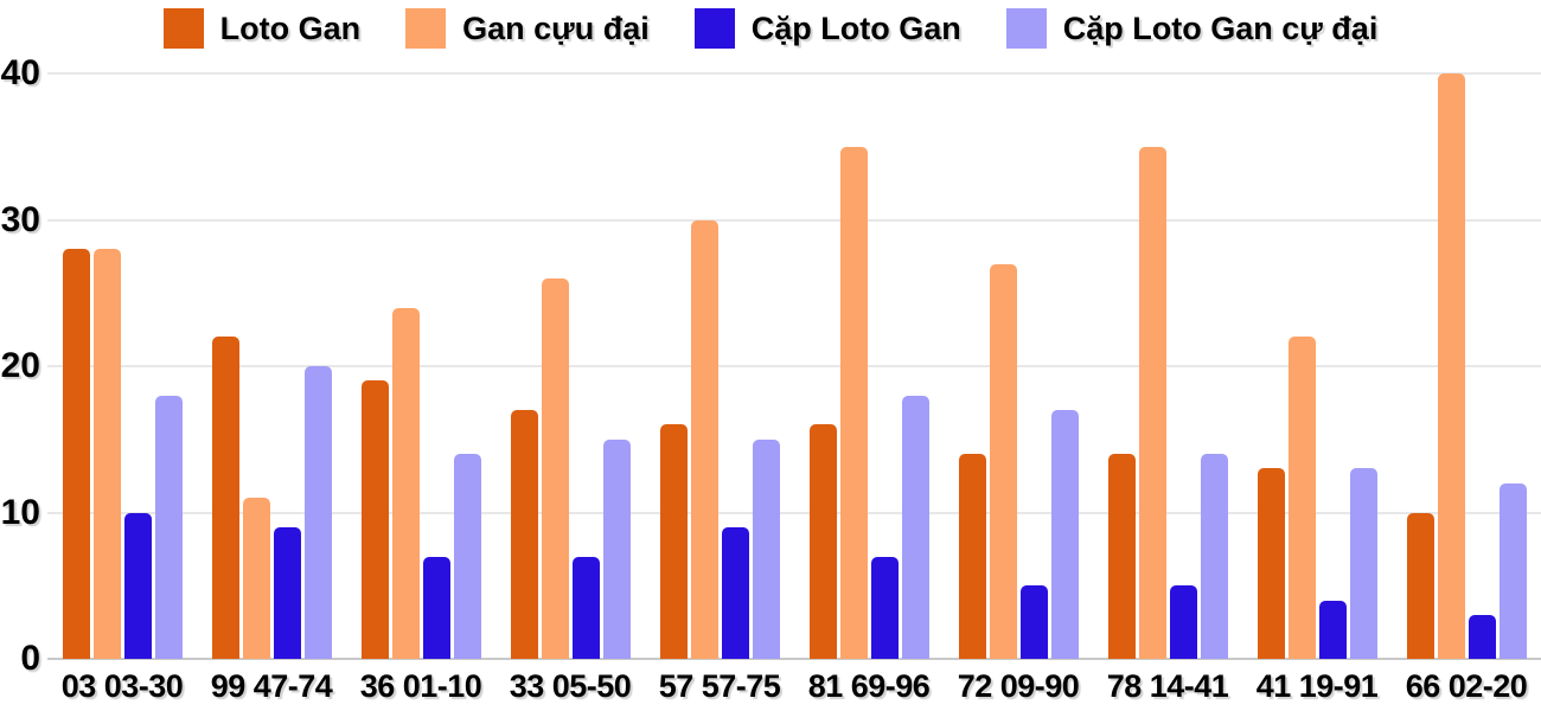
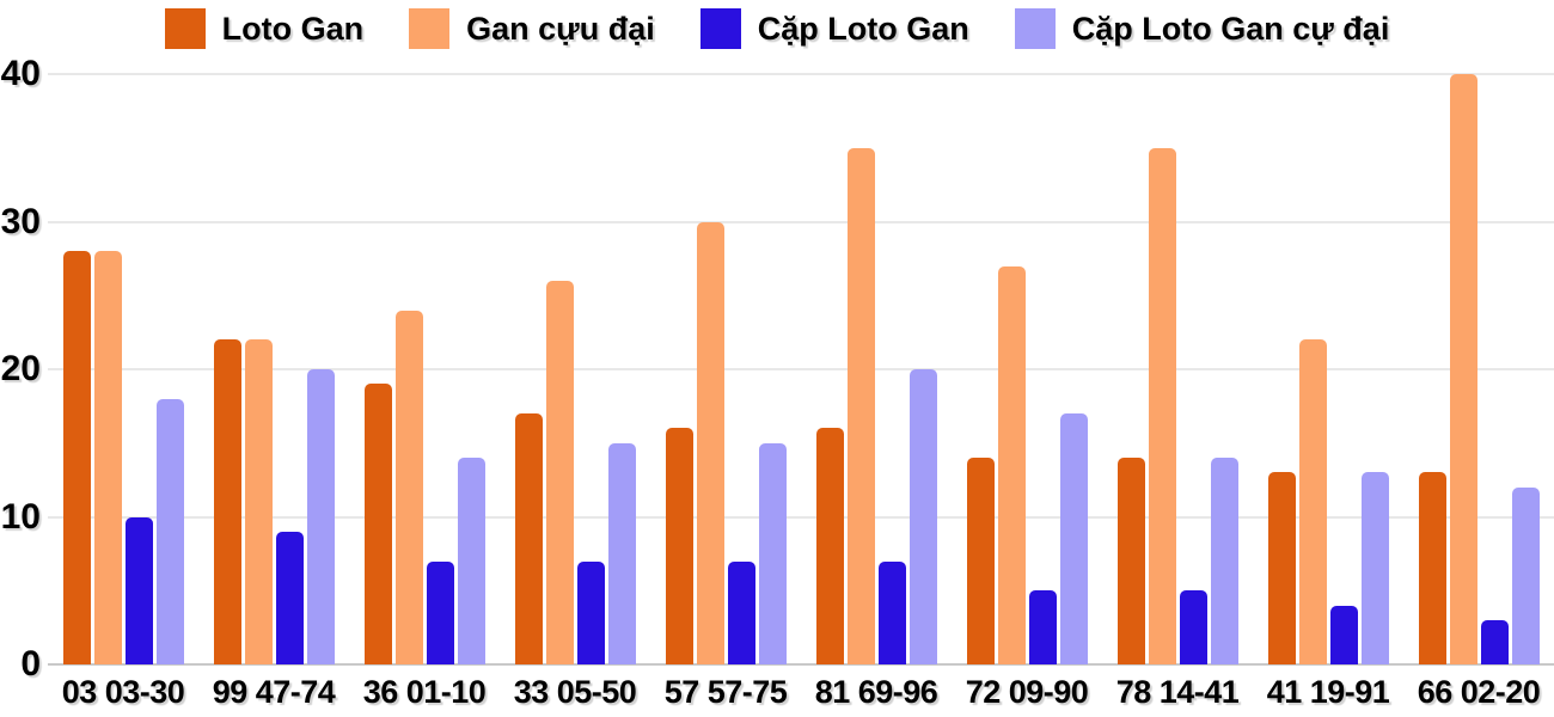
Gan cựu đại/99 47-74: 11 -> 22
Cặp Loto Gan/57 57-75: 9 -> 7
Cặp Loto Gan cự đại/81 69-96: 18 -> 20
Loto Gan/66 02-20: 10 -> 13
